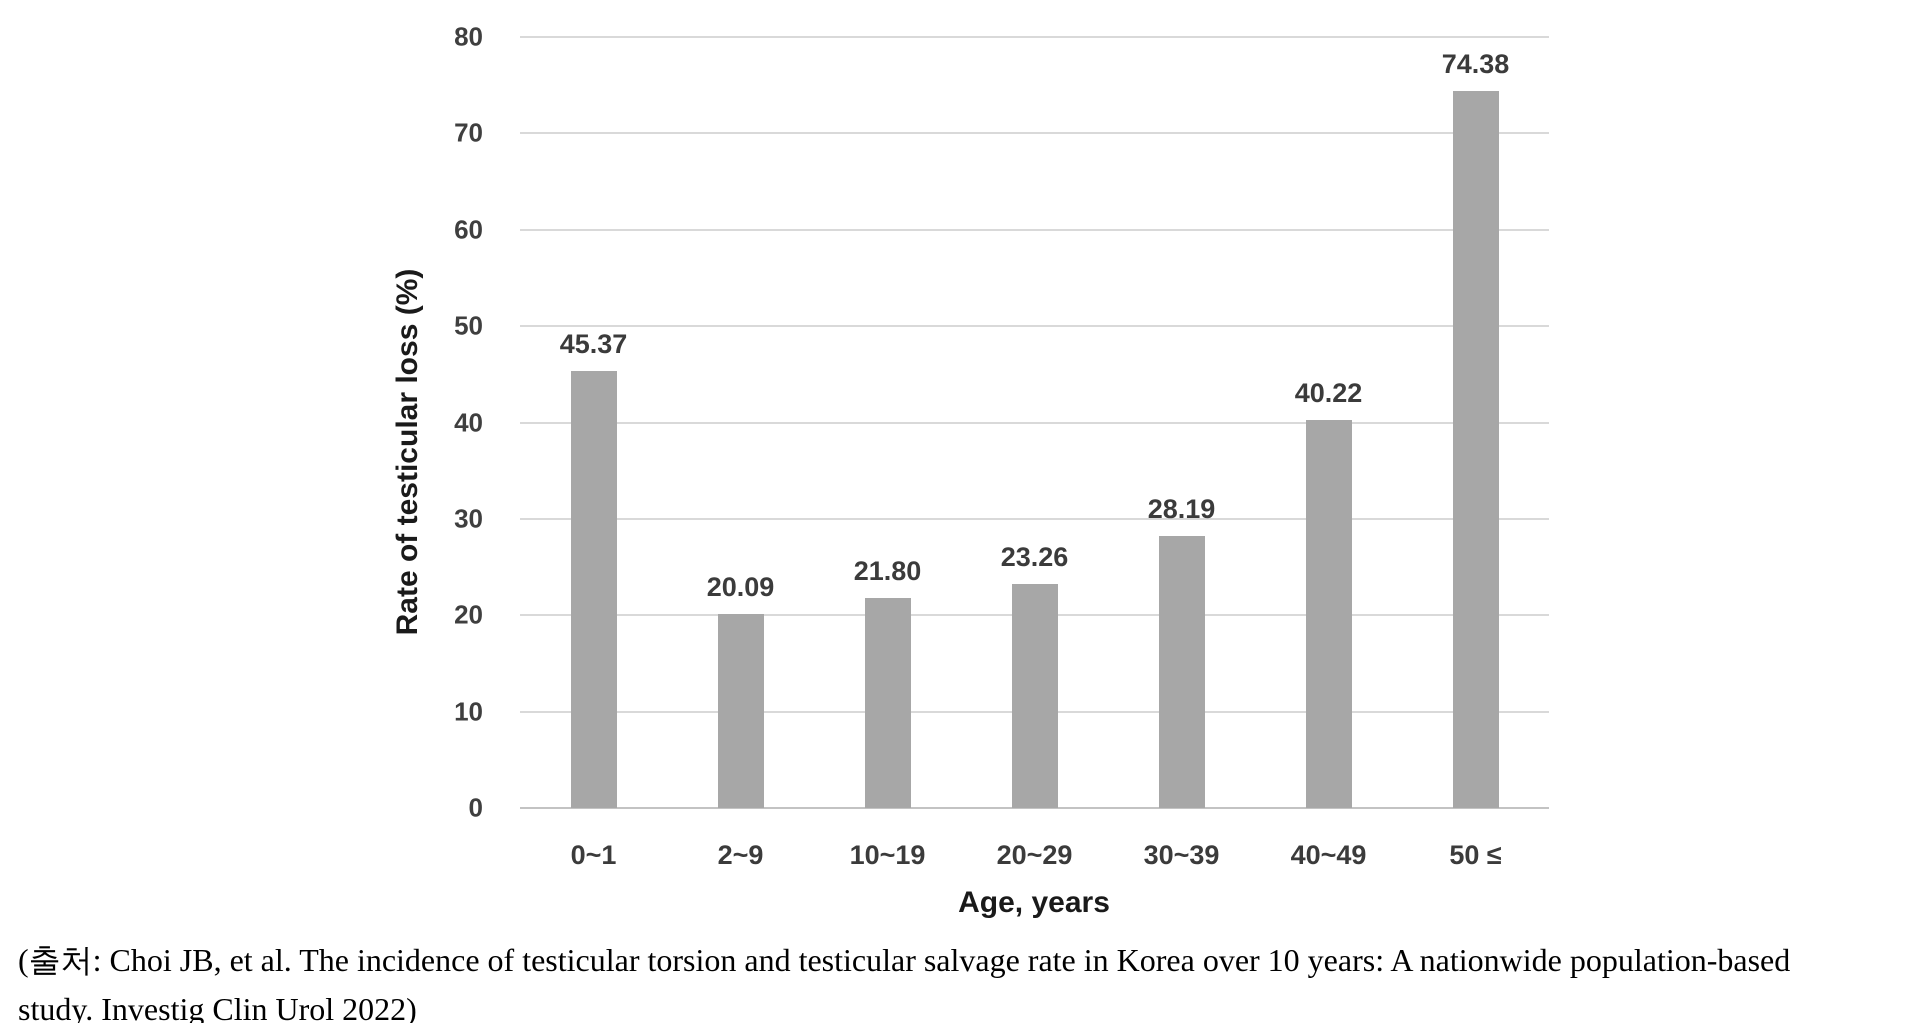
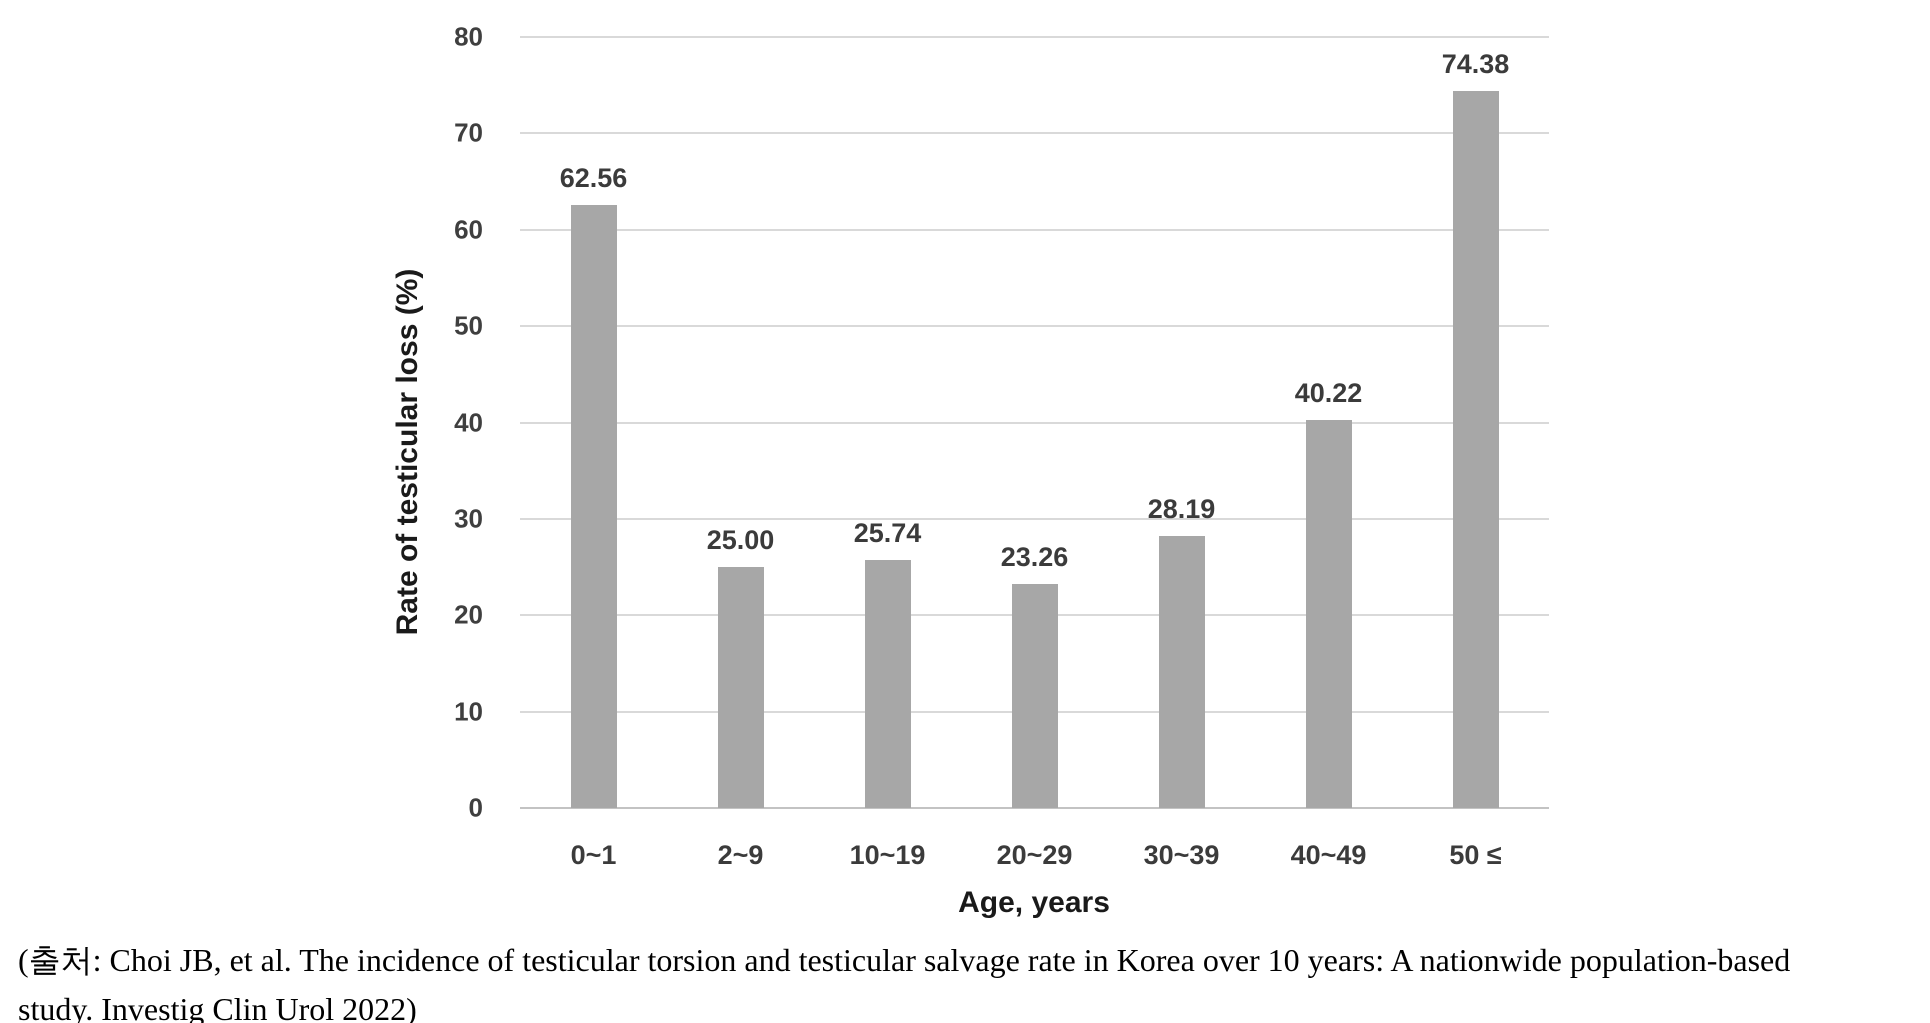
0~1: 45.37 -> 62.56
2~9: 20.09 -> 25.00
10~19: 21.80 -> 25.74
